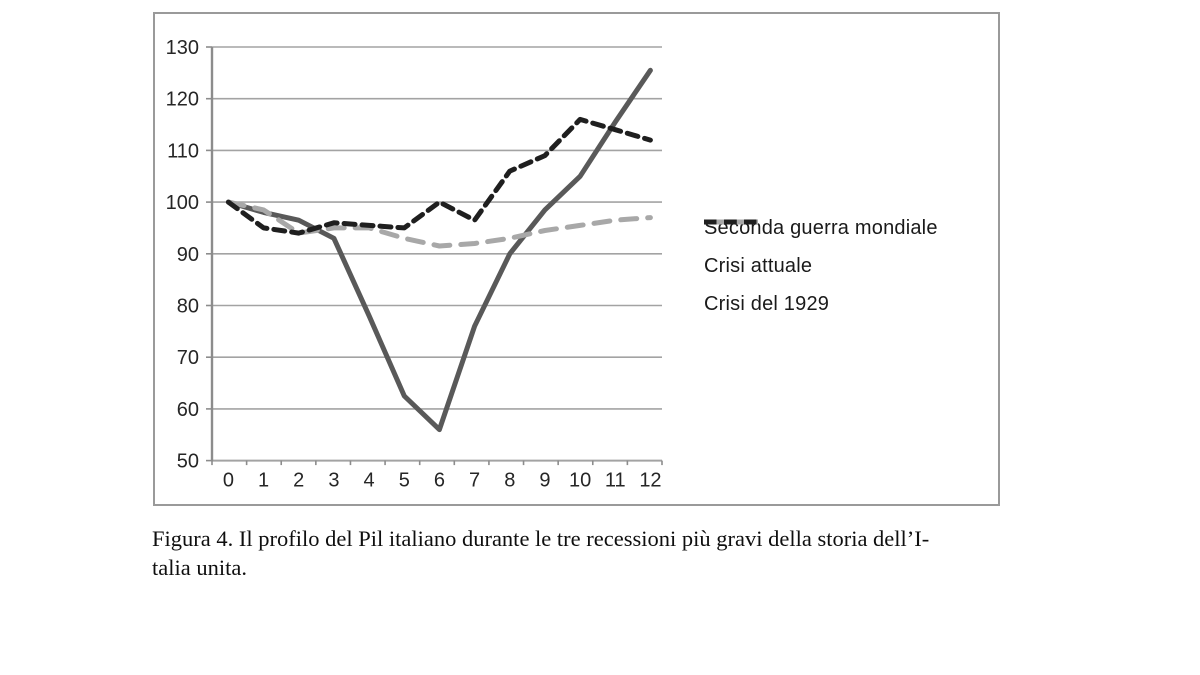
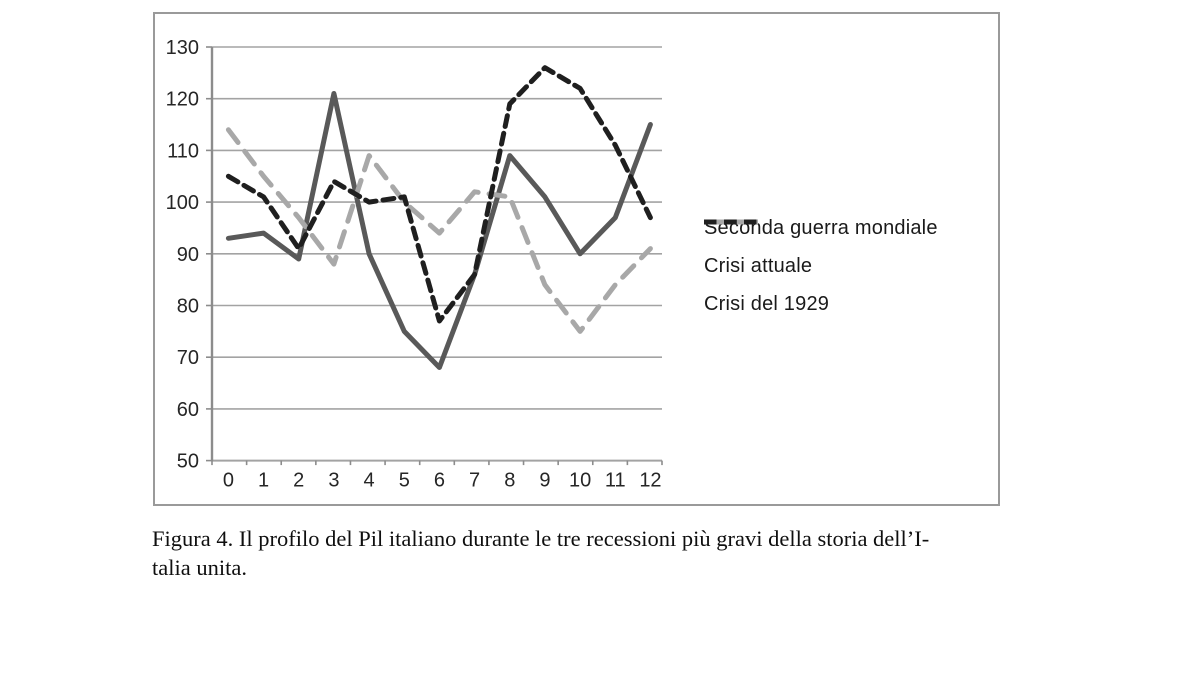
Seconda guerra mondiale/0: 100 -> 93
Crisi attuale/0: 100 -> 114
Crisi del 1929/0: 100 -> 105
Seconda guerra mondiale/1: 98 -> 94
Crisi attuale/1: 98 -> 105
Crisi del 1929/1: 95 -> 101
Seconda guerra mondiale/2: 96 -> 89
Crisi attuale/2: 94 -> 97
Crisi del 1929/2: 94 -> 91
Seconda guerra mondiale/3: 93 -> 121
Crisi attuale/3: 95 -> 88
Crisi del 1929/3: 96 -> 104
Seconda guerra mondiale/4: 78 -> 90
Crisi attuale/4: 95 -> 109
Crisi del 1929/4: 96 -> 100
Seconda guerra mondiale/5: 62 -> 75
Crisi attuale/5: 93 -> 100
Crisi del 1929/5: 95 -> 101
Seconda guerra mondiale/6: 56 -> 68
Crisi attuale/6: 92 -> 94
Crisi del 1929/6: 100 -> 77
Seconda guerra mondiale/7: 76 -> 86
Crisi attuale/7: 92 -> 102
Crisi del 1929/7: 96 -> 86
Seconda guerra mondiale/8: 90 -> 109
Crisi attuale/8: 93 -> 101
Crisi del 1929/8: 106 -> 119
Seconda guerra mondiale/9: 98 -> 101
Crisi attuale/9: 94 -> 84
Crisi del 1929/9: 109 -> 126
Seconda guerra mondiale/10: 105 -> 90
Crisi attuale/10: 96 -> 75
Crisi del 1929/10: 116 -> 122
Seconda guerra mondiale/11: 116 -> 97
Crisi attuale/11: 96 -> 84
Crisi del 1929/11: 114 -> 111
Seconda guerra mondiale/12: 126 -> 115
Crisi attuale/12: 97 -> 91
Crisi del 1929/12: 112 -> 97
